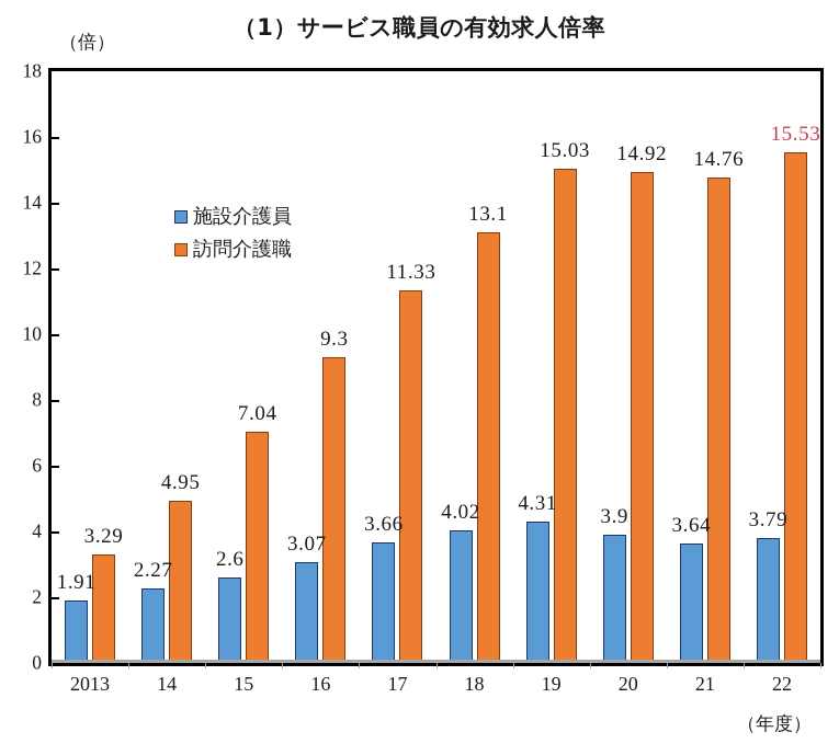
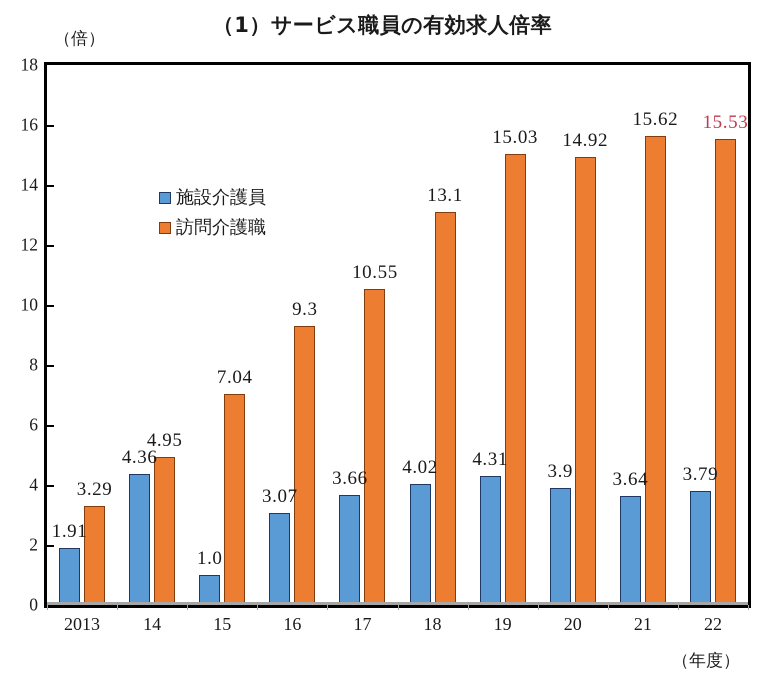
施設介護員/14: 2.27 -> 4.36
施設介護員/15: 2.6 -> 1.0
訪問介護職/17: 11.33 -> 10.55
訪問介護職/21: 14.76 -> 15.62
